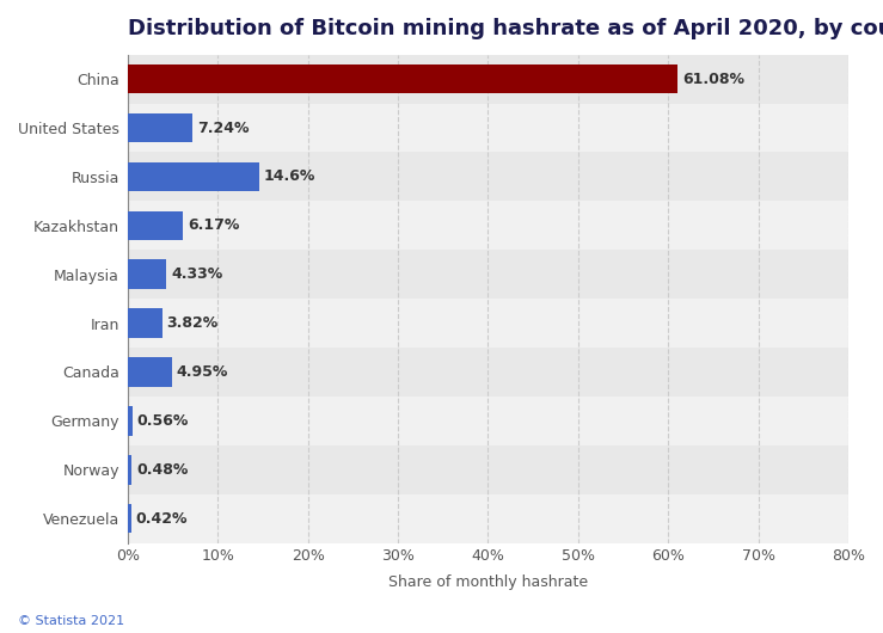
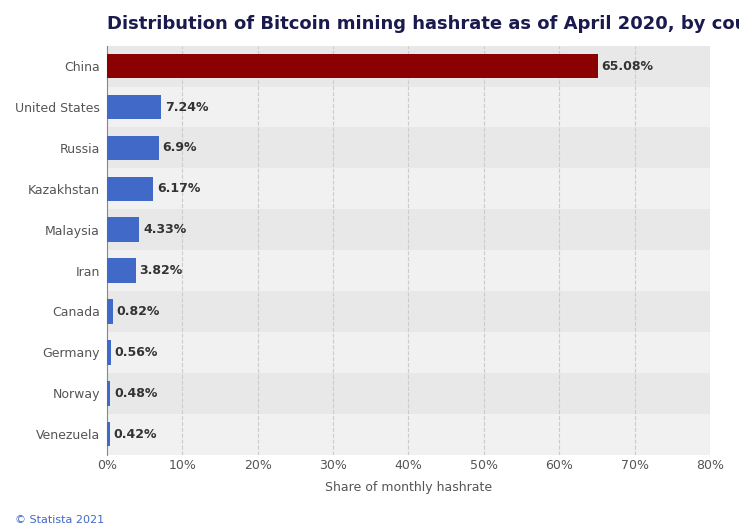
China: 61.08% -> 65.08%
Russia: 14.6% -> 6.9%
Canada: 4.95% -> 0.82%
